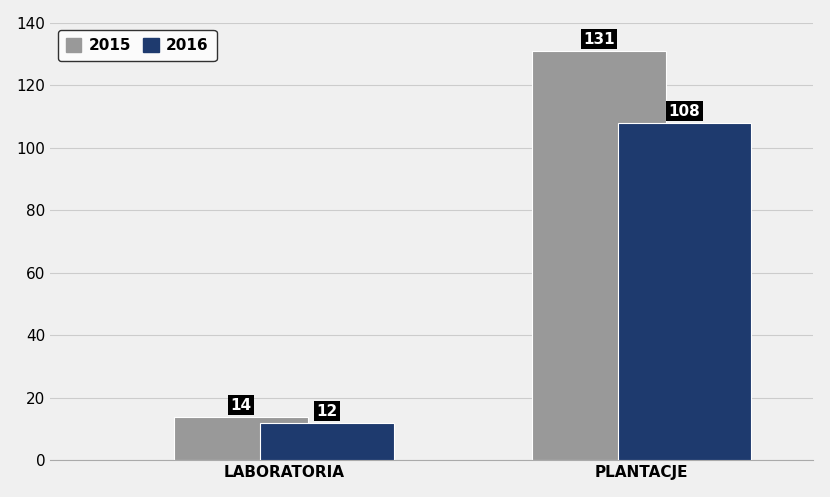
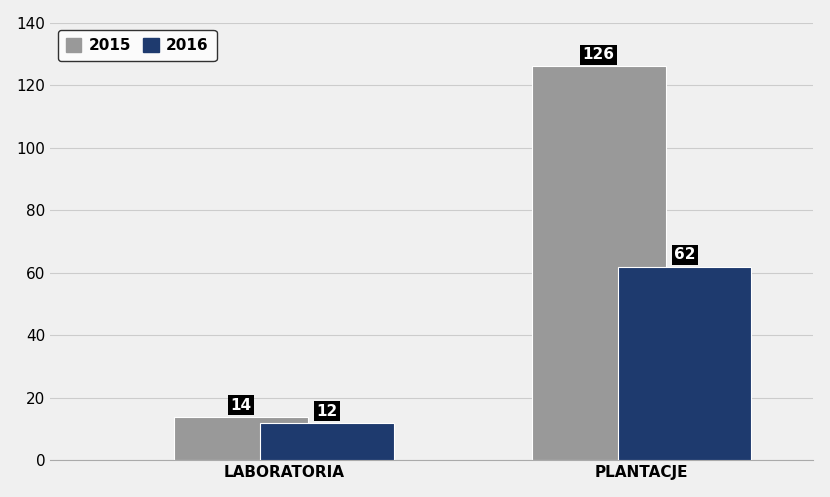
2015/PLANTACJE: 131 -> 126
2016/PLANTACJE: 108 -> 62
